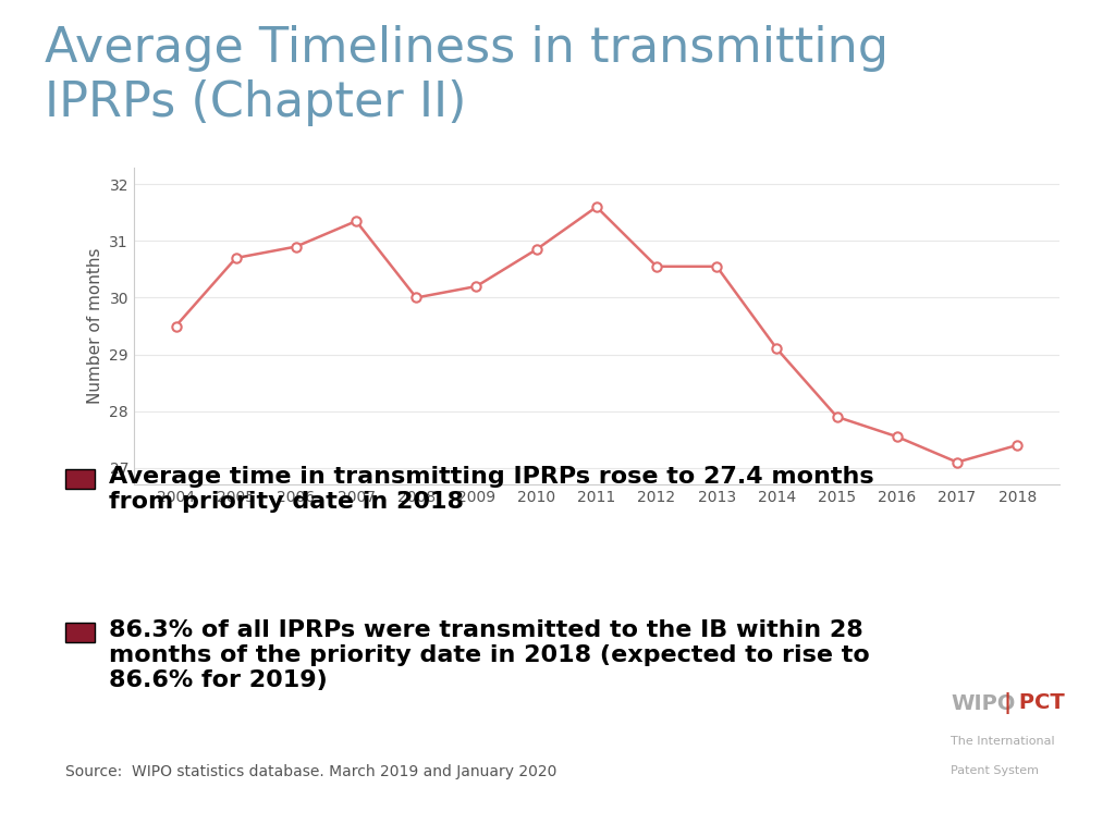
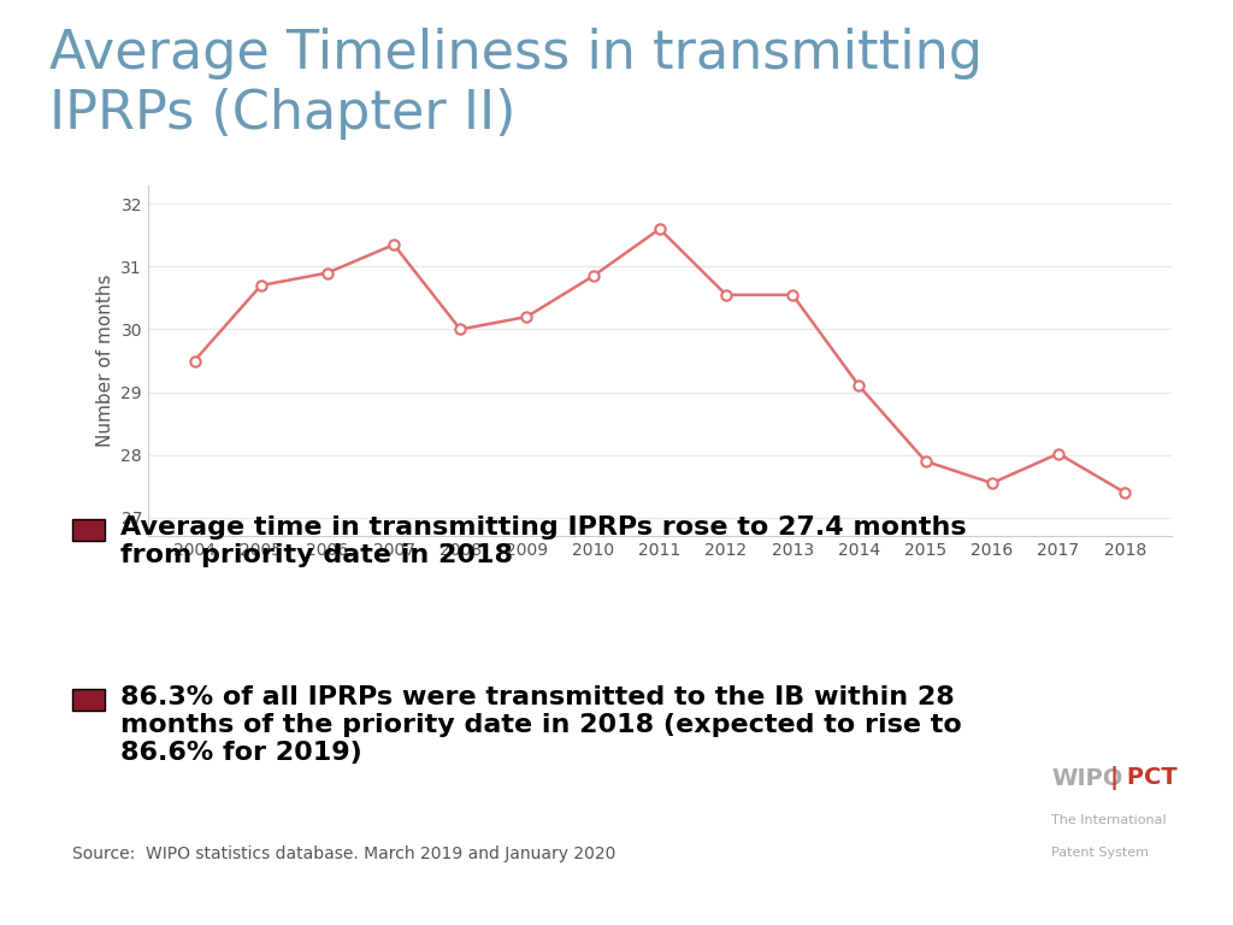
2017: 27.10 -> 28.02
